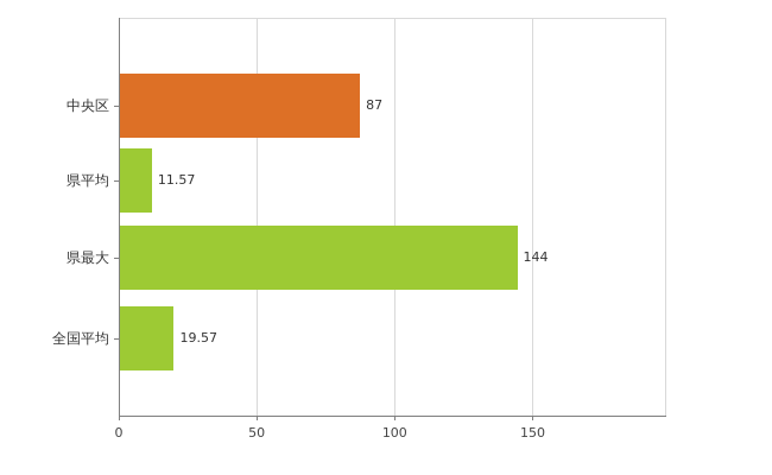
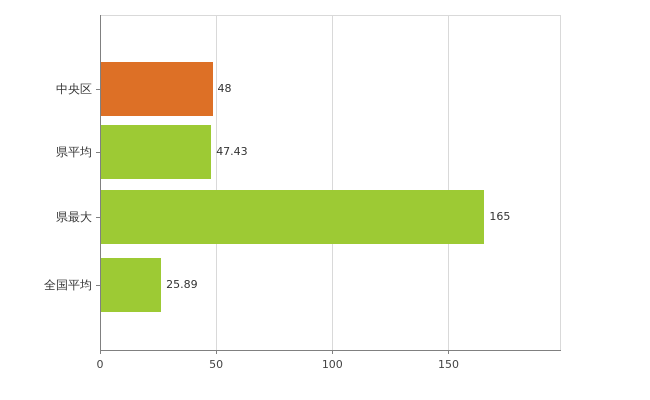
中央区: 87 -> 48
県平均: 11.57 -> 47.43
県最大: 144 -> 165
全国平均: 19.57 -> 25.89
